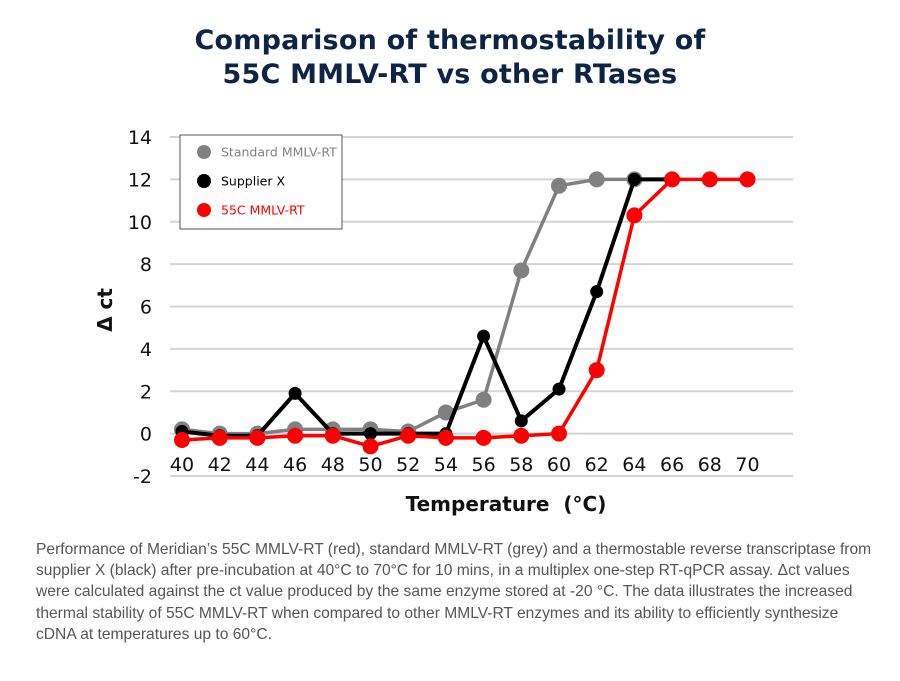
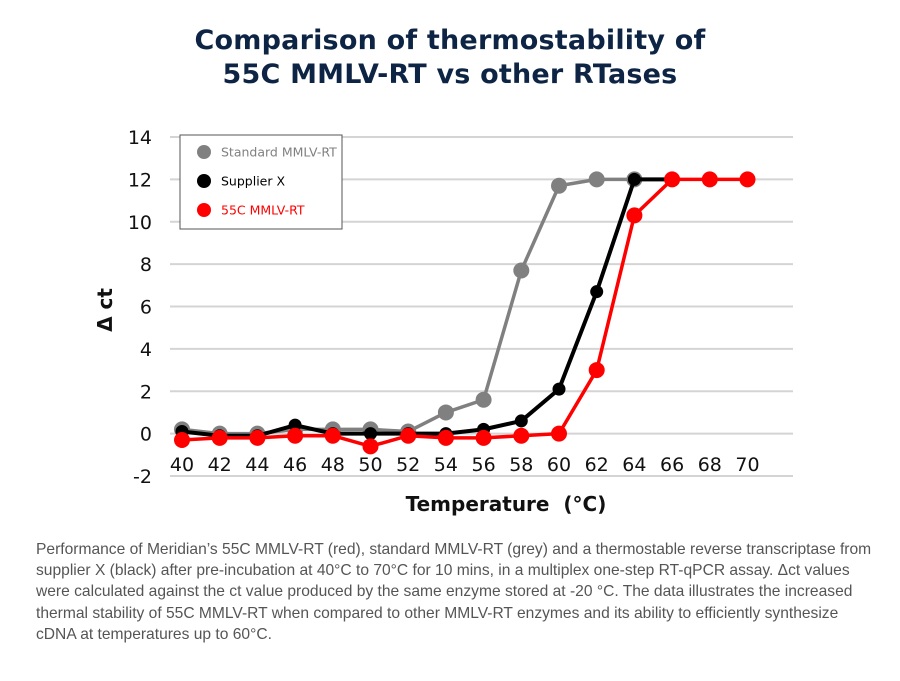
Supplier X/46: 1.9 -> 0.4
Supplier X/56: 4.6 -> 0.2
